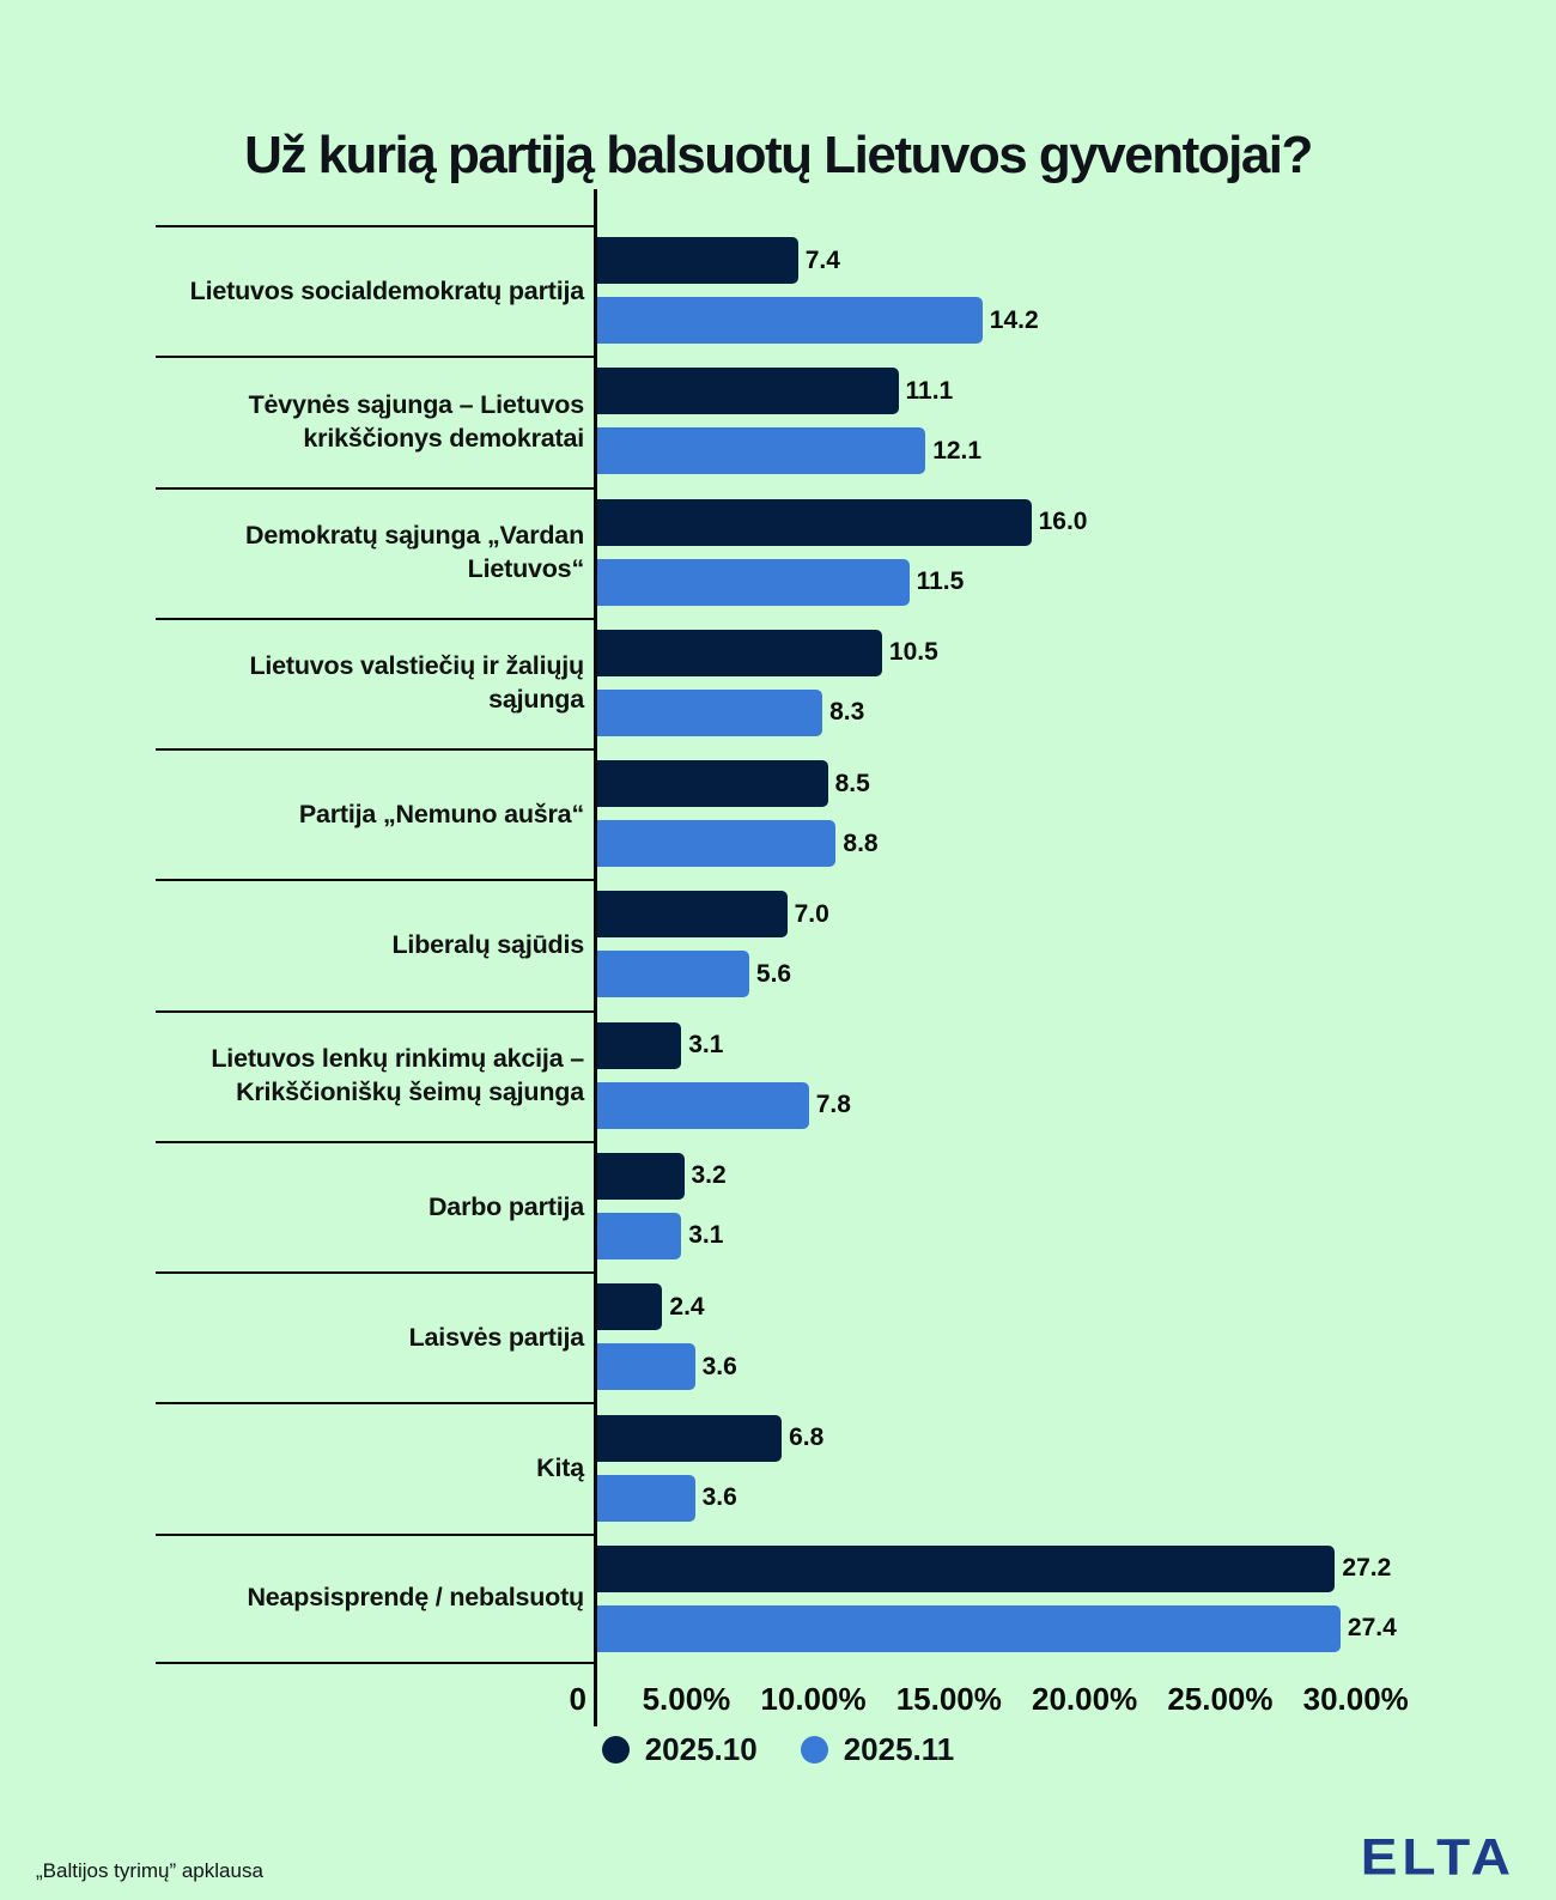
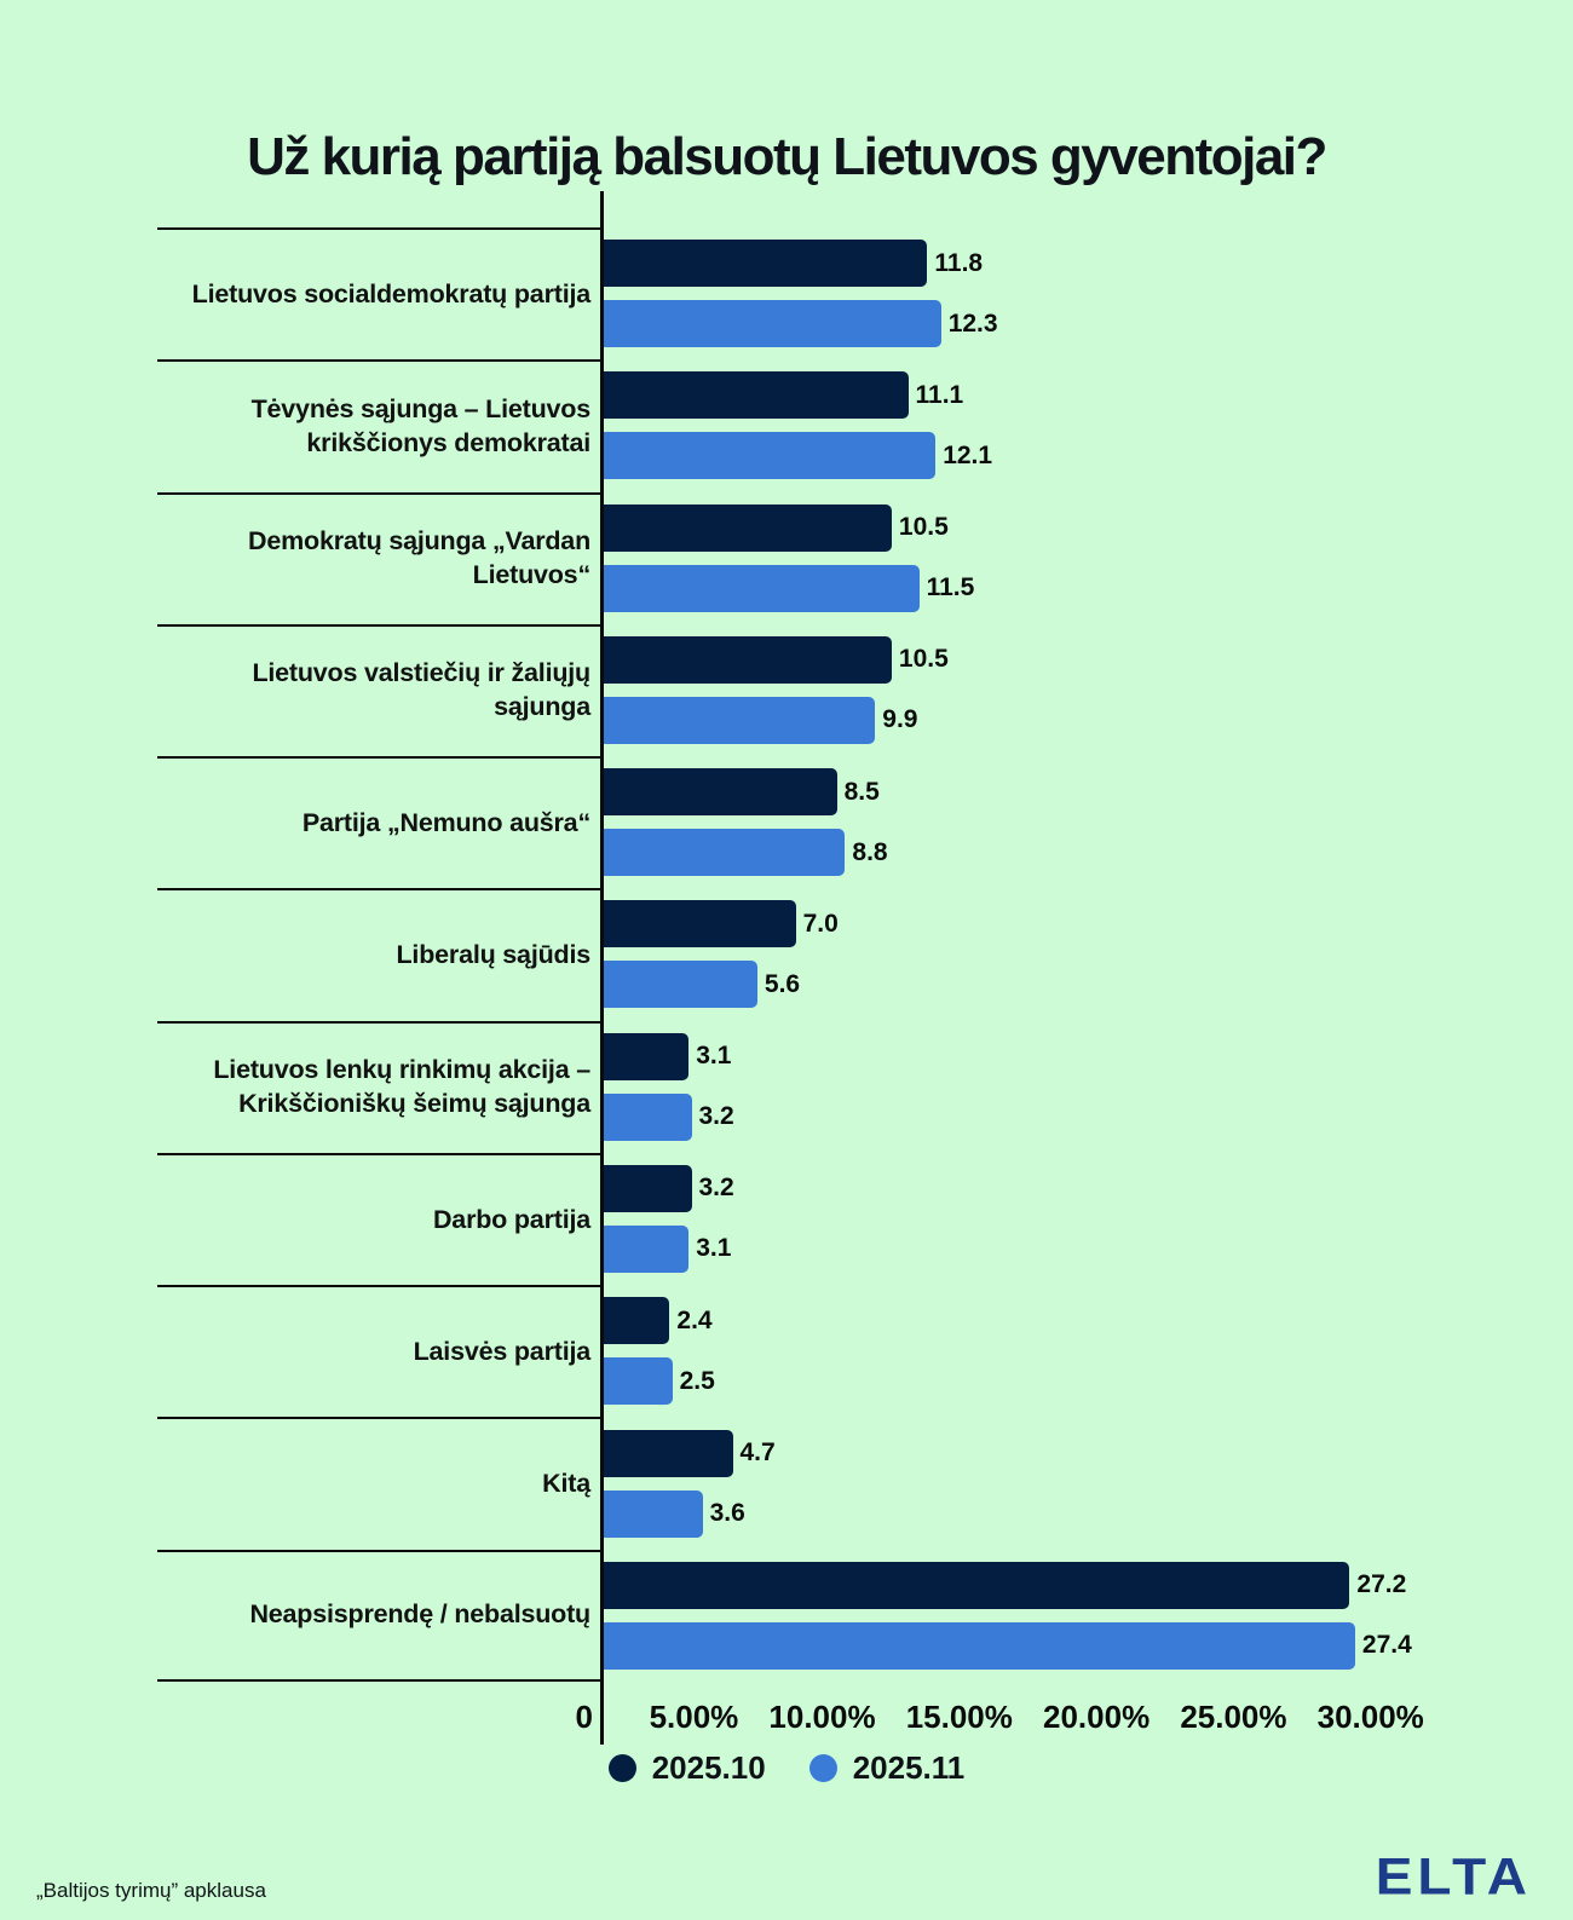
2025.10/Lietuvos socialdemokratų partija: 7.4 -> 11.8
2025.11/Lietuvos socialdemokratų partija: 14.2 -> 12.3
2025.10/Demokratų sąjunga „Vardan Lietuvos“: 16.0 -> 10.5
2025.11/Lietuvos valstiečių ir žaliųjų sąjunga: 8.3 -> 9.9
2025.11/Lietuvos lenkų rinkimų akcija – Krikščioniškų šeimų sąjunga: 7.8 -> 3.2
2025.11/Laisvės partija: 3.6 -> 2.5
2025.10/Kitą: 6.8 -> 4.7
